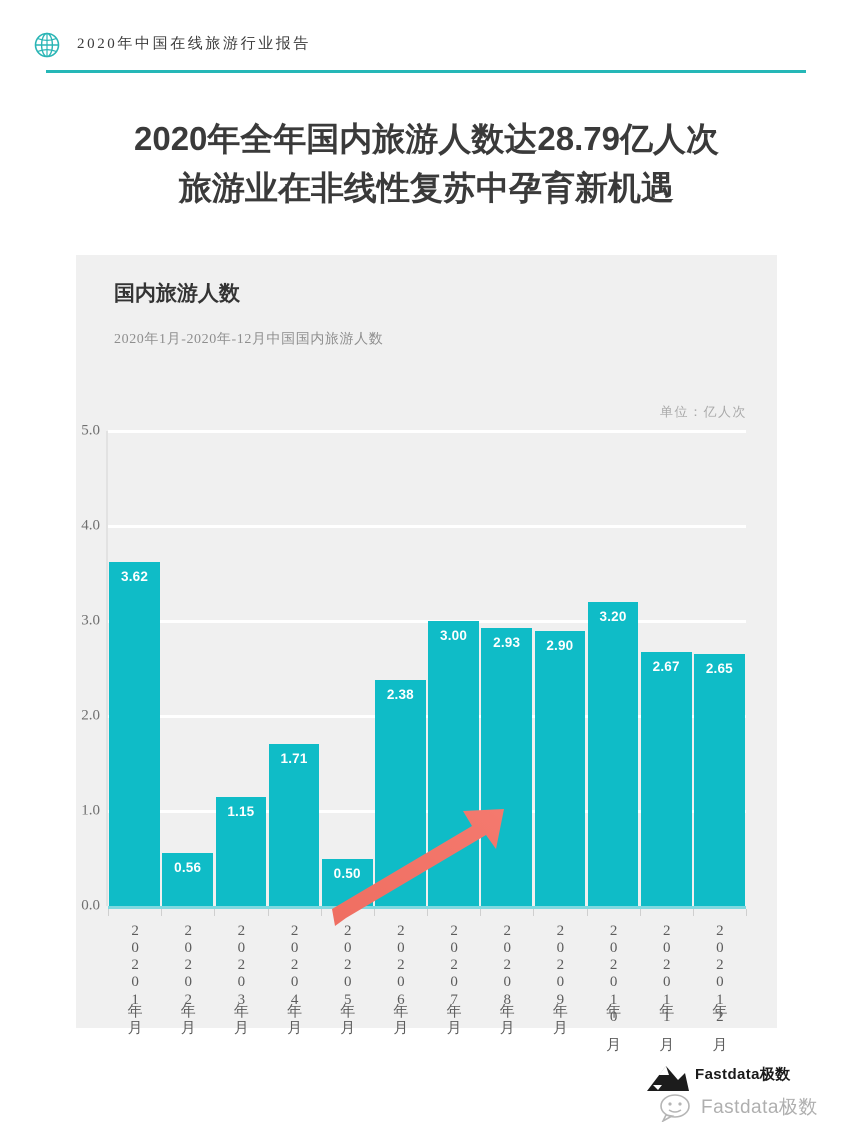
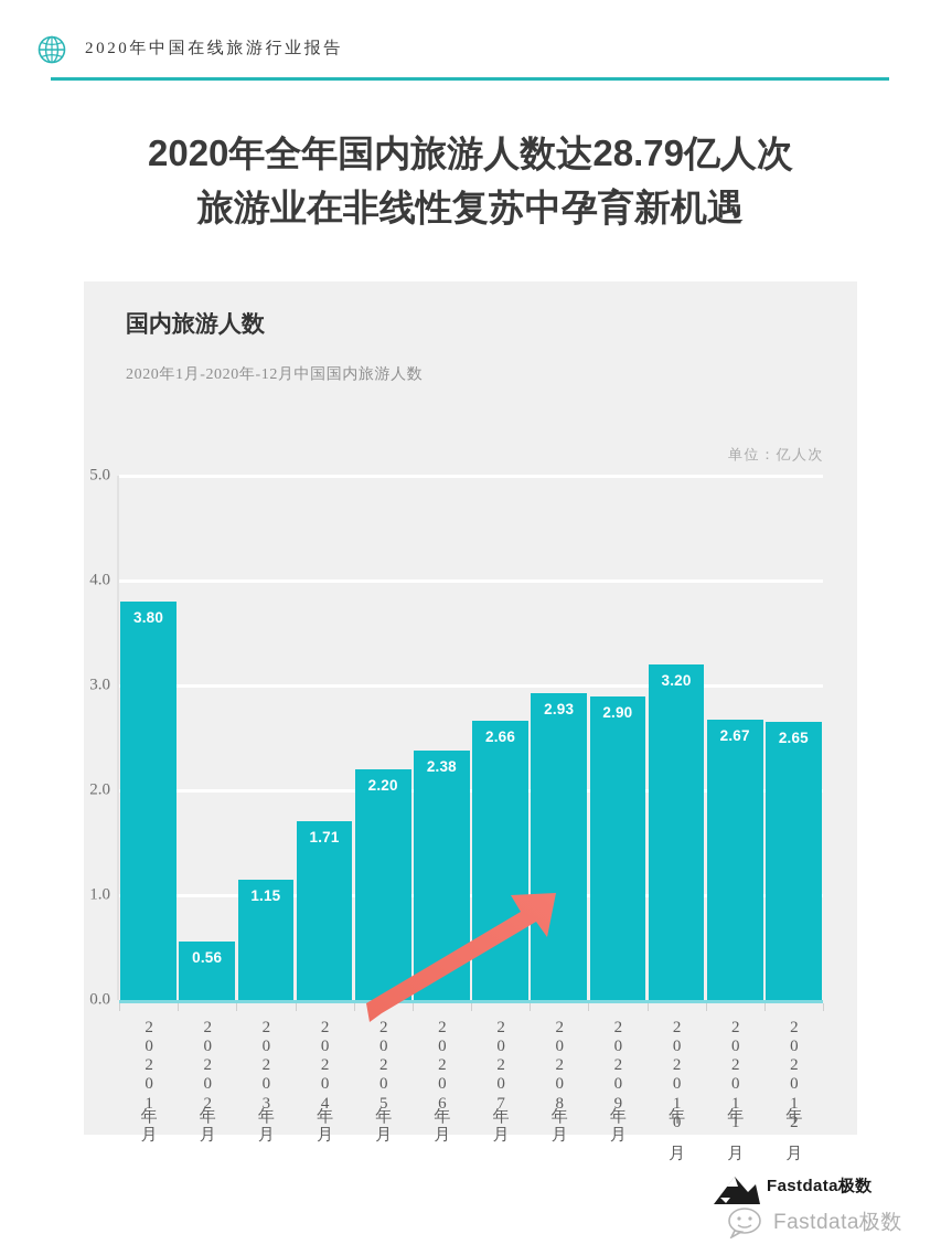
2020年1月: 3.62 -> 3.80
2020年5月: 0.50 -> 2.20
2020年7月: 3.00 -> 2.66
